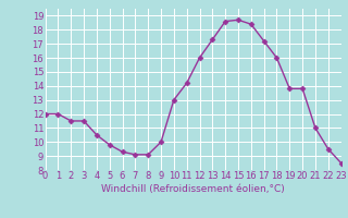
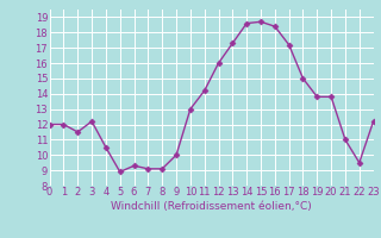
3: 11.5 -> 12.2
5: 9.8 -> 8.9
18: 16.0 -> 15.0
23: 8.5 -> 12.2
